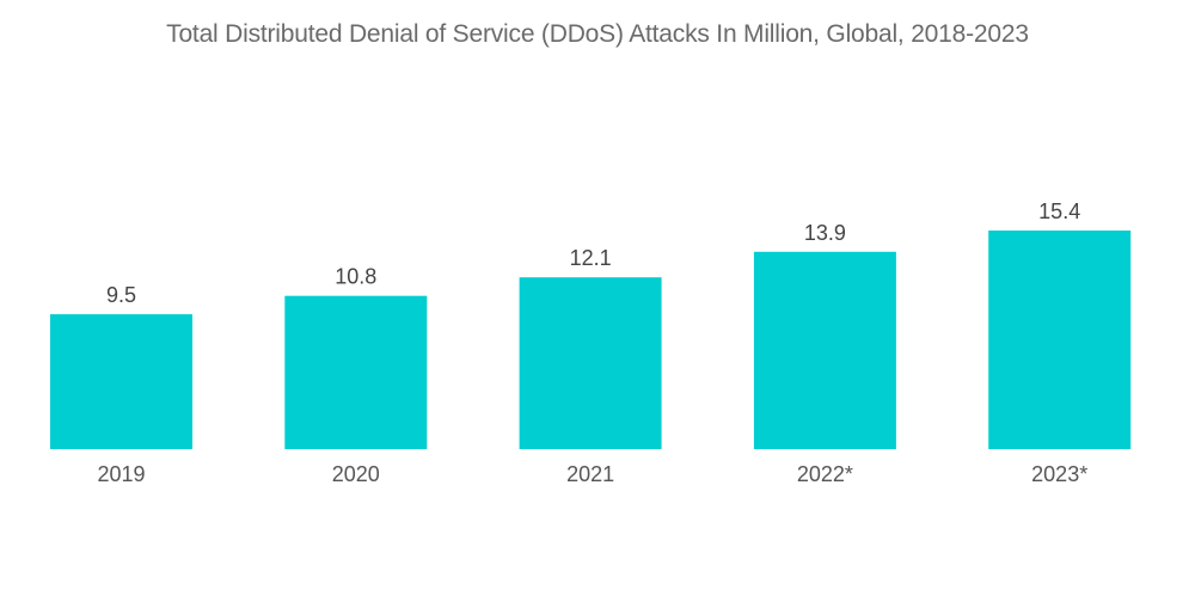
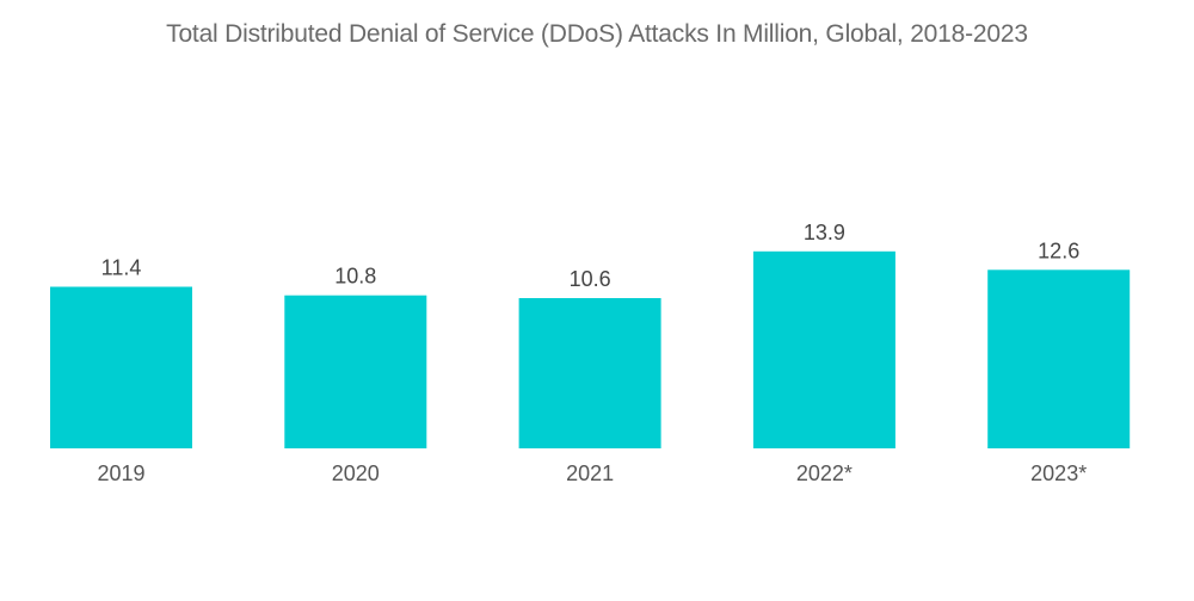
2019: 9.5 -> 11.4
2021: 12.1 -> 10.6
2023*: 15.4 -> 12.6
